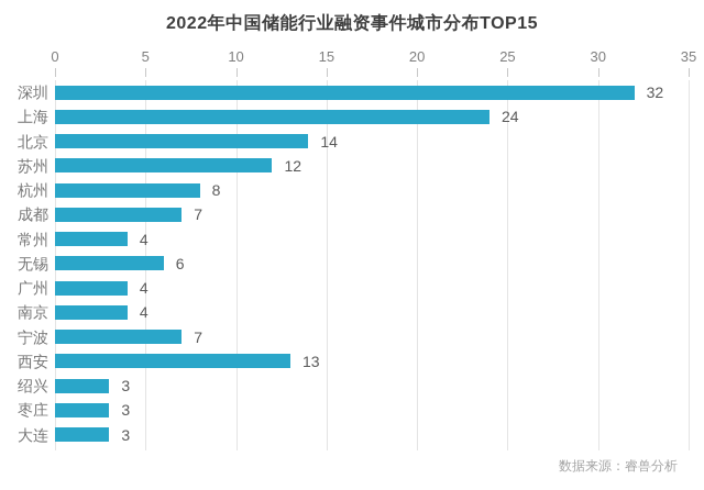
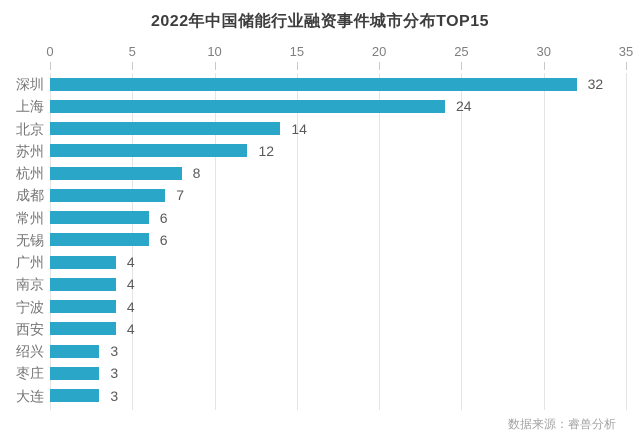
常州: 4 -> 6
宁波: 7 -> 4
西安: 13 -> 4
